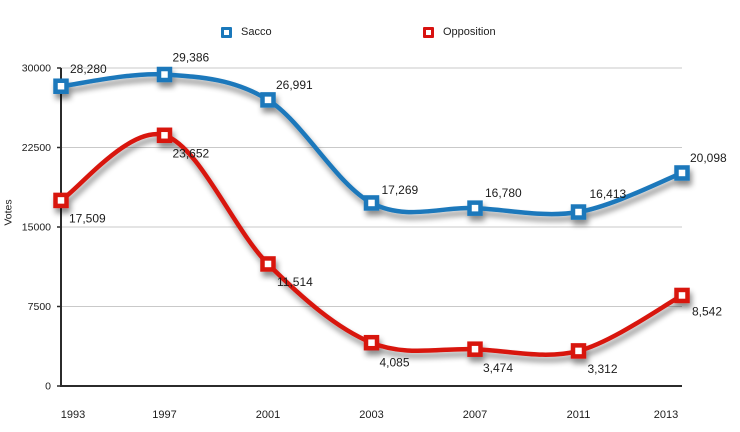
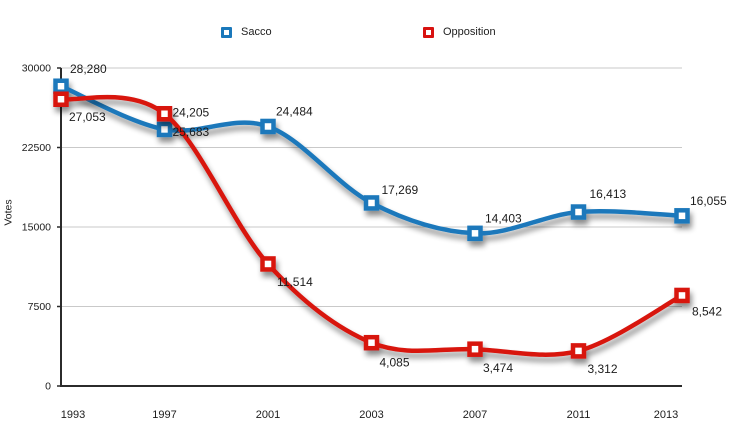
Opposition/1993: 17,509 -> 27,053
Sacco/1997: 29,386 -> 24,205
Opposition/1997: 23,652 -> 25,683
Sacco/2001: 26,991 -> 24,484
Sacco/2007: 16,780 -> 14,403
Sacco/2013: 20,098 -> 16,055
